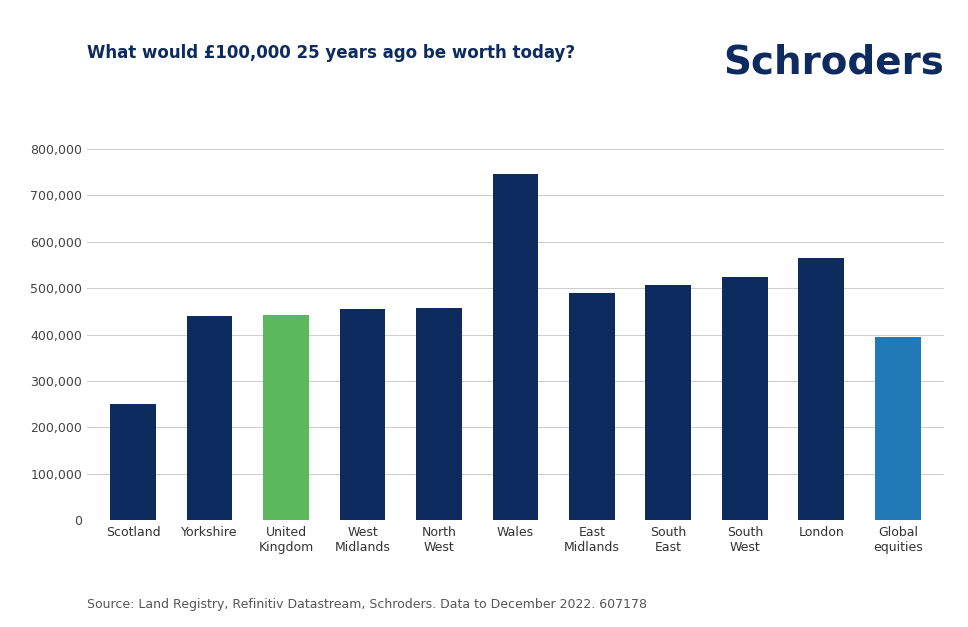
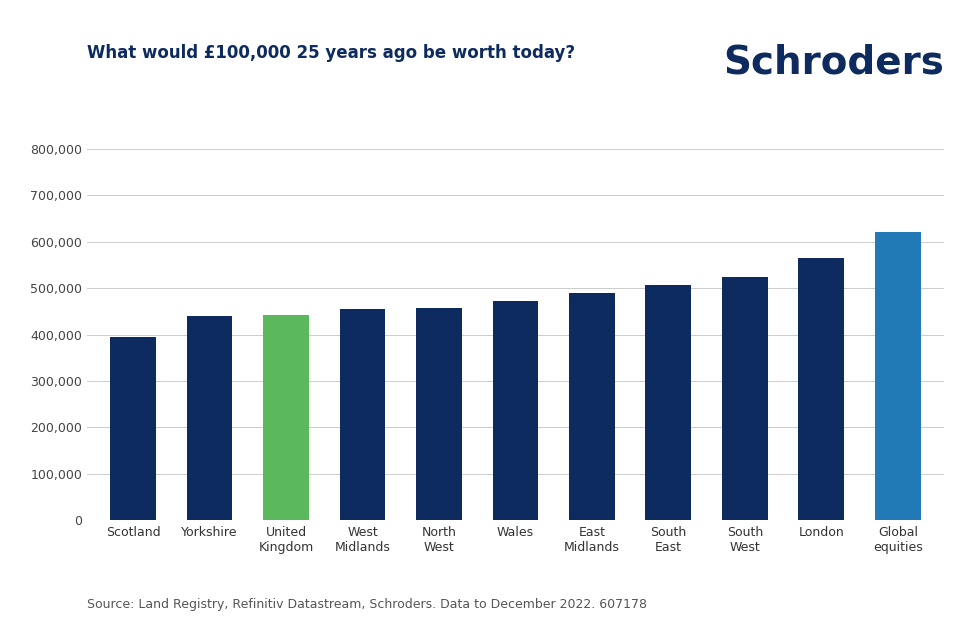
Scotland: 250,000 -> 395,000
Wales: 745,000 -> 473,000
Global equities: 395,000 -> 620,000
